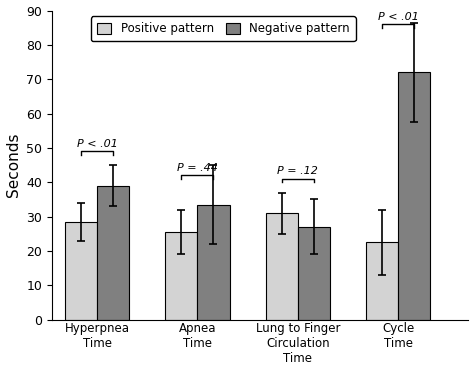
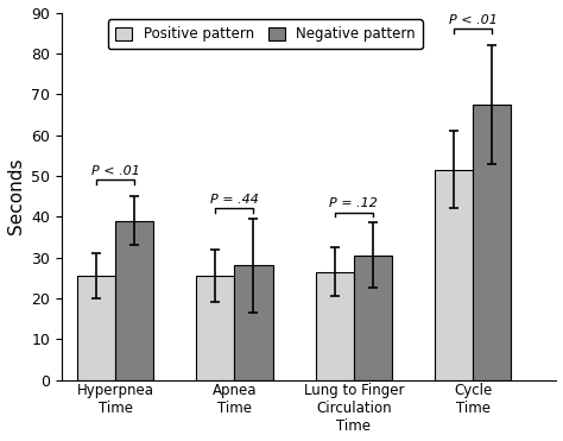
Positive pattern/Hyperpnea Time: 28.5 -> 25.5
Negative pattern/Apnea Time: 33.5 -> 28.0
Positive pattern/Lung to Finger Circulation Time: 31.0 -> 26.5
Negative pattern/Lung to Finger Circulation Time: 27.0 -> 30.5
Positive pattern/Cycle Time: 22.5 -> 51.5
Negative pattern/Cycle Time: 72.0 -> 67.5
